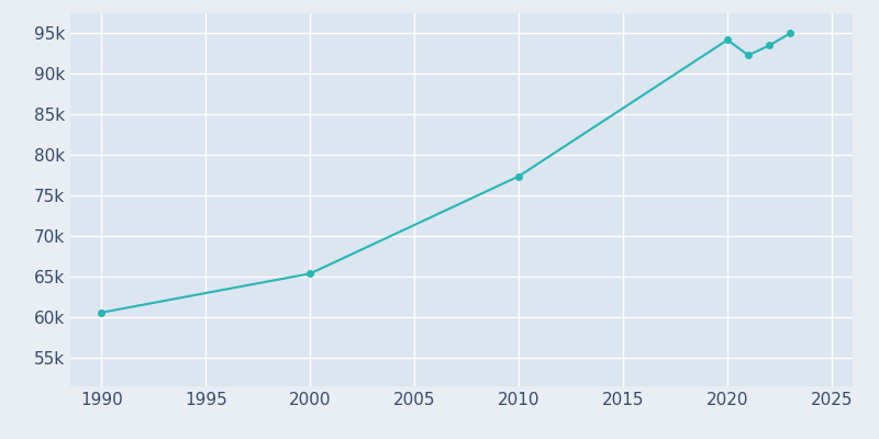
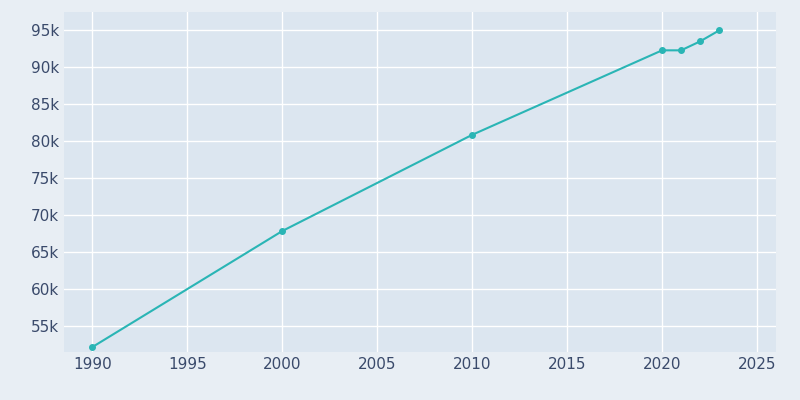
1990: 60.6k -> 52.2k
2000: 65.4k -> 67.9k
2010: 77.4k -> 80.9k
2020: 94.2k -> 92.3k
